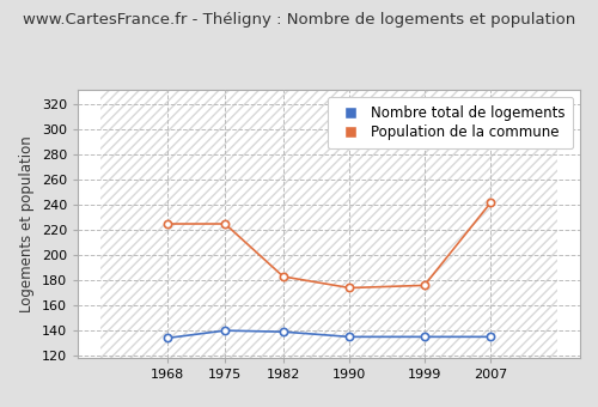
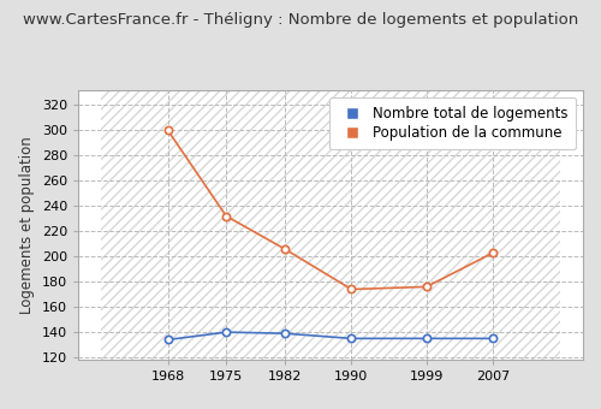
Population de la commune/1968: 225 -> 300
Population de la commune/1975: 225 -> 232
Population de la commune/1982: 183 -> 206
Population de la commune/2007: 242 -> 203
